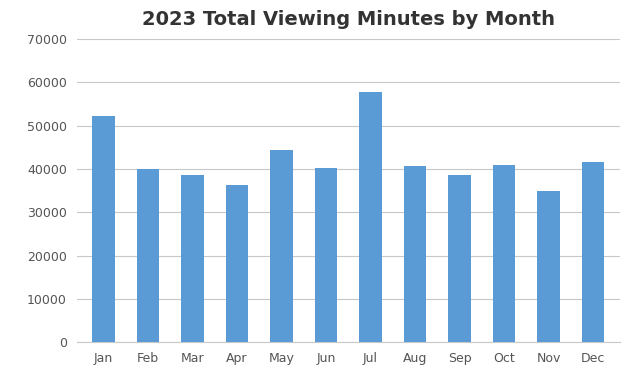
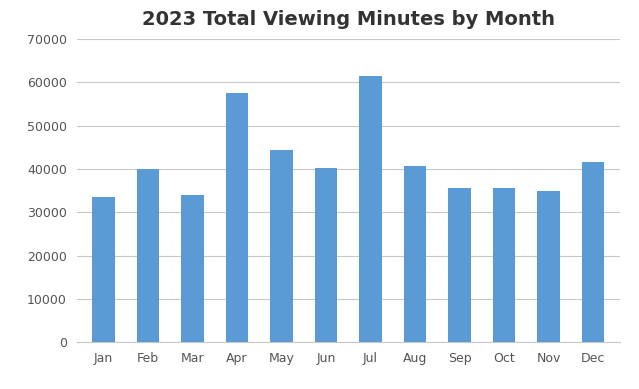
Jan: 52300 -> 33500
Mar: 38700 -> 34000
Apr: 36400 -> 57500
Jul: 57700 -> 61500
Sep: 38700 -> 35500
Oct: 40800 -> 35500
